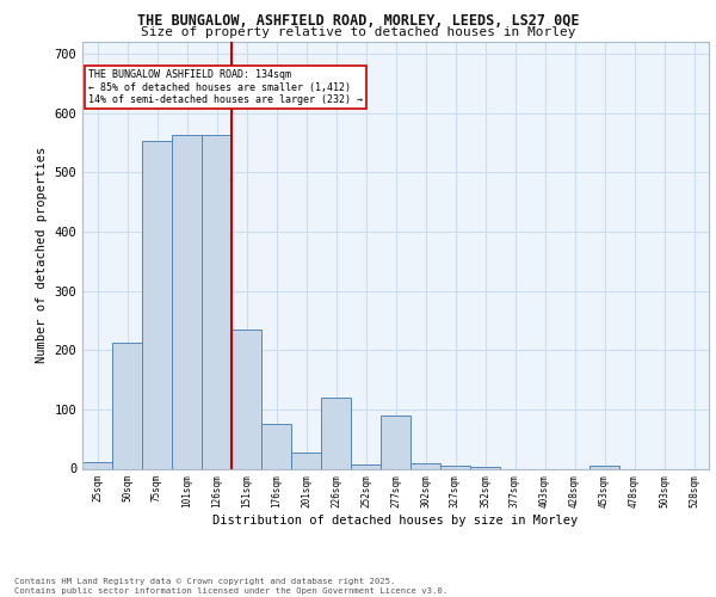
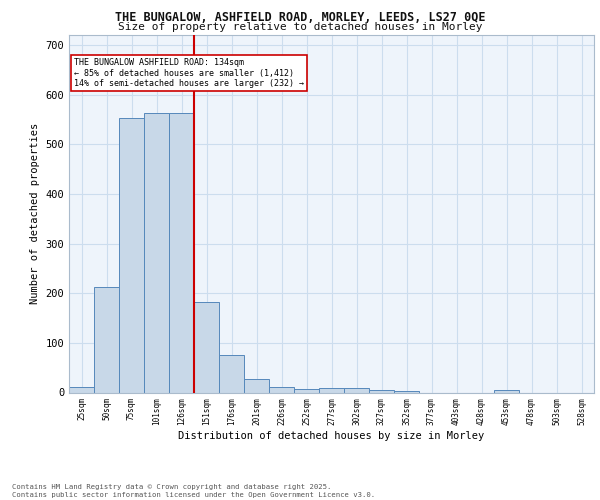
151sqm: 235 -> 182
226sqm: 120 -> 12
277sqm: 90 -> 10
